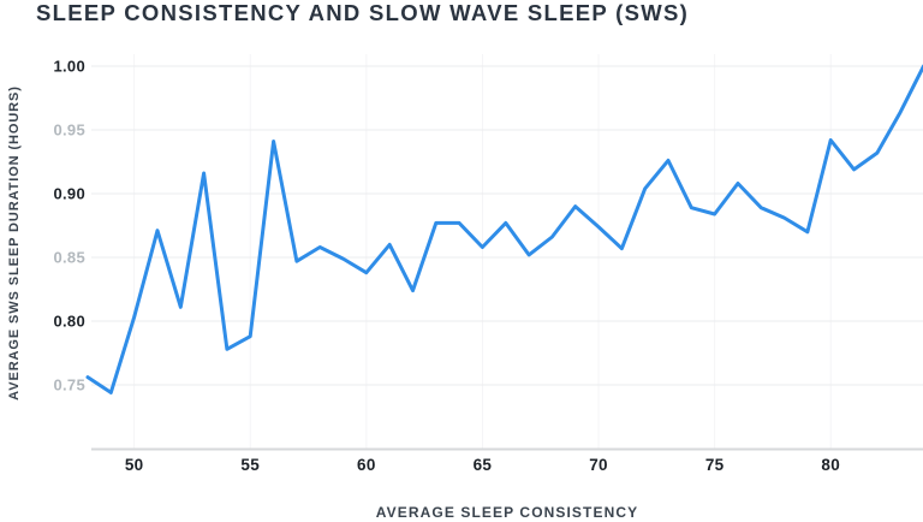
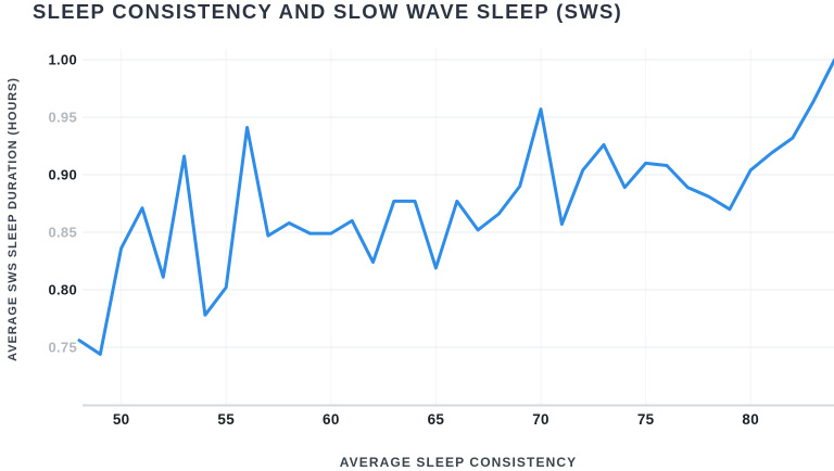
50: 0.803 -> 0.836
55: 0.788 -> 0.802
60: 0.838 -> 0.849
65: 0.858 -> 0.819
70: 0.874 -> 0.957
75: 0.884 -> 0.910
80: 0.942 -> 0.904
